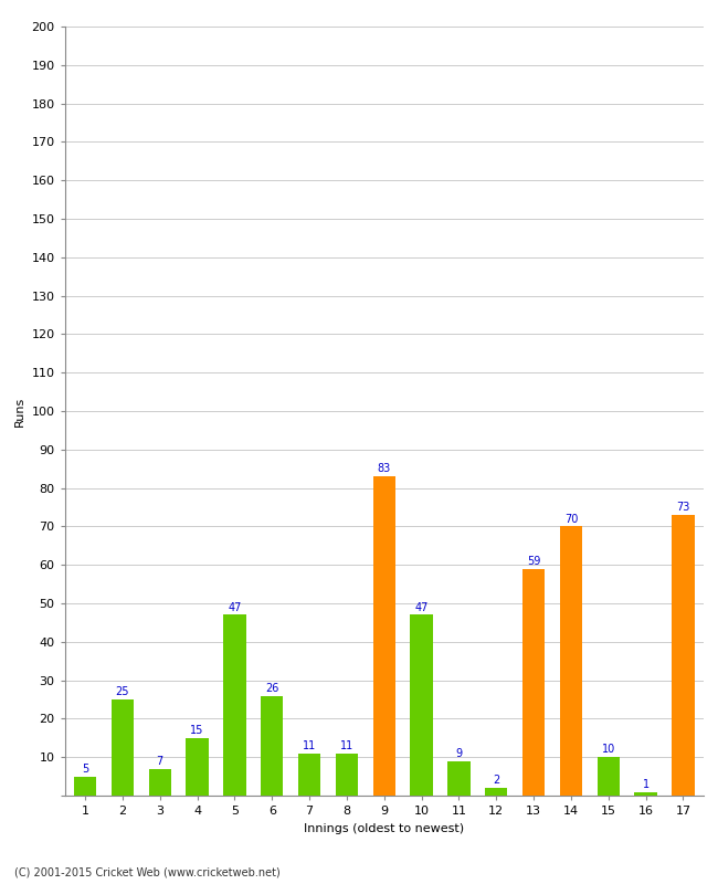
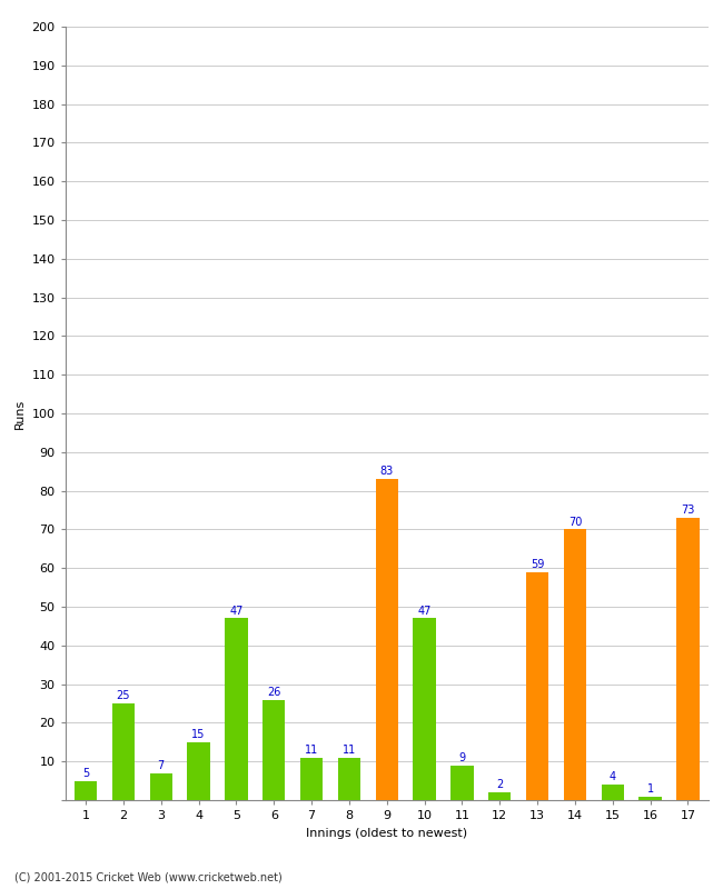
15: 10 -> 4
